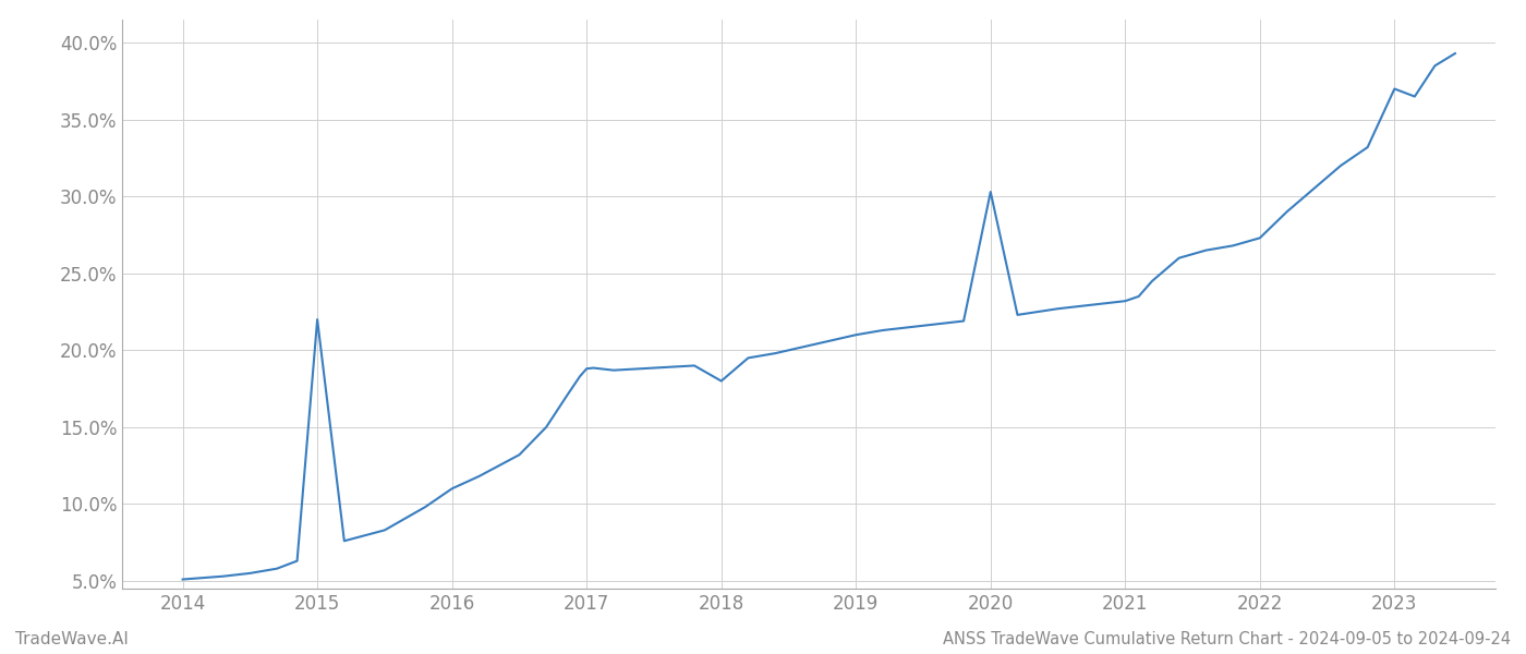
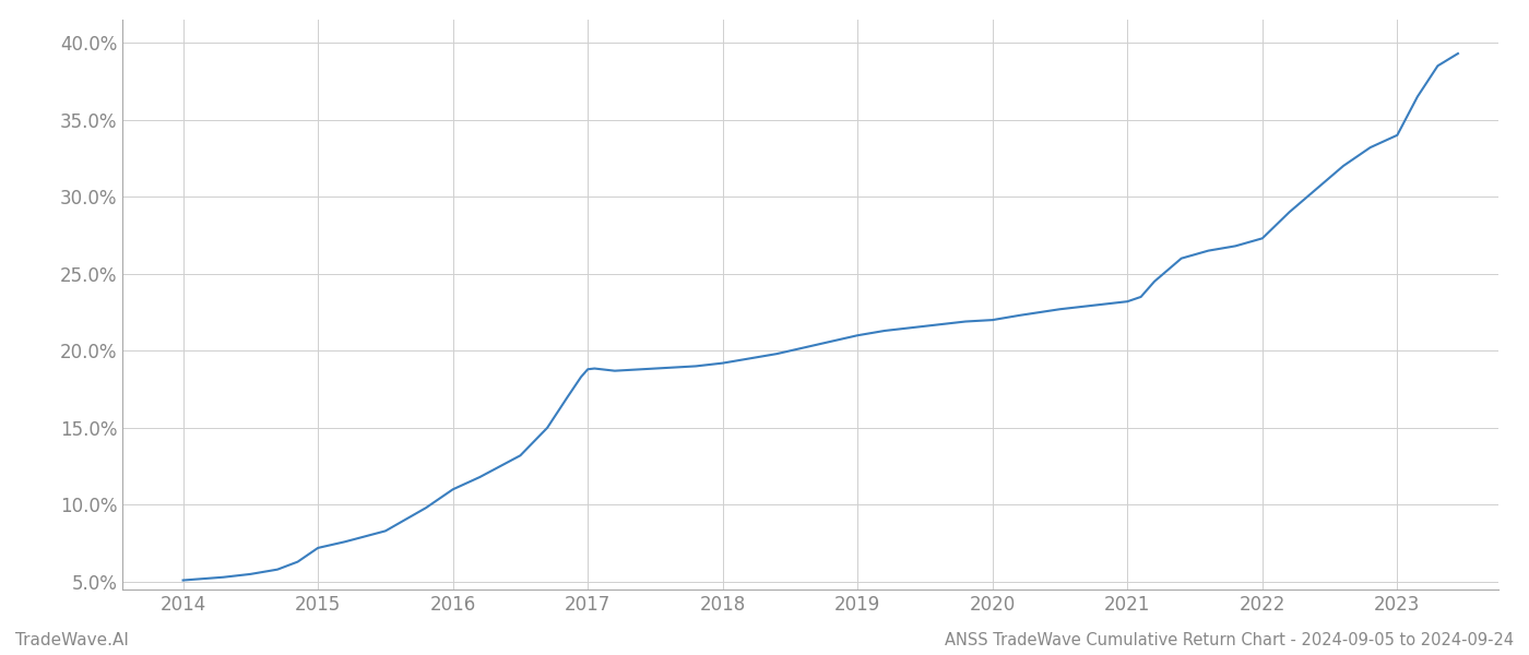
2015: 22.0% -> 7.2%
2018: 18.0% -> 19.2%
2020: 30.3% -> 22.0%
2023: 37.0% -> 34.0%
